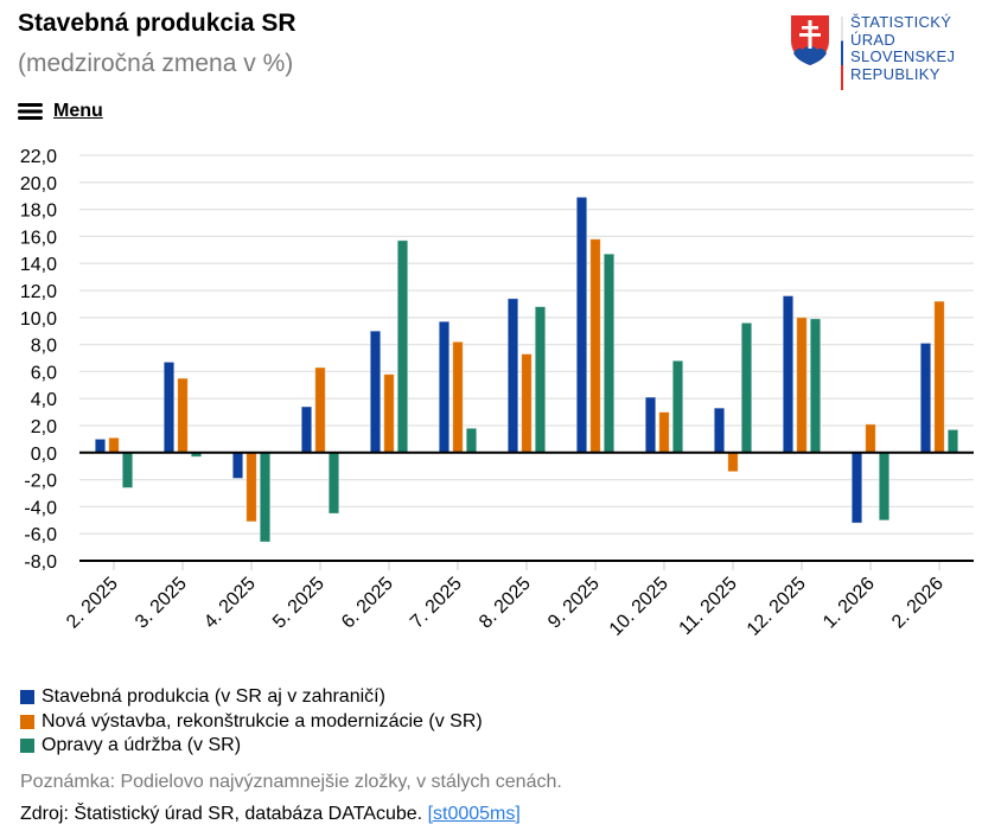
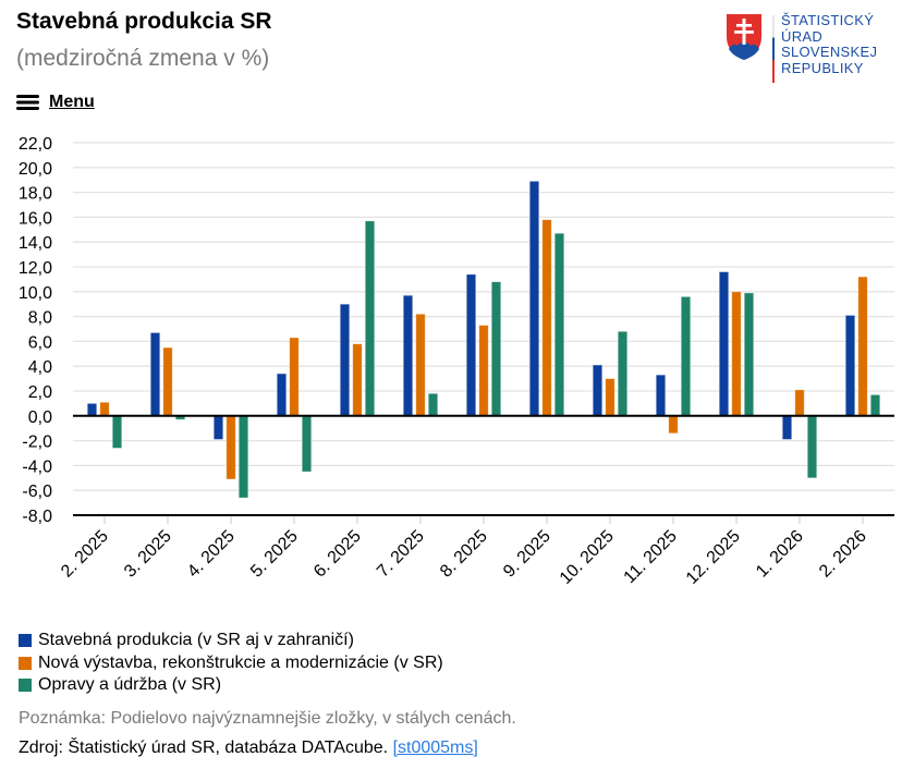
Stavebná produkcia (v SR aj v zahraničí)/1. 2026: -5,2 -> -1,9
